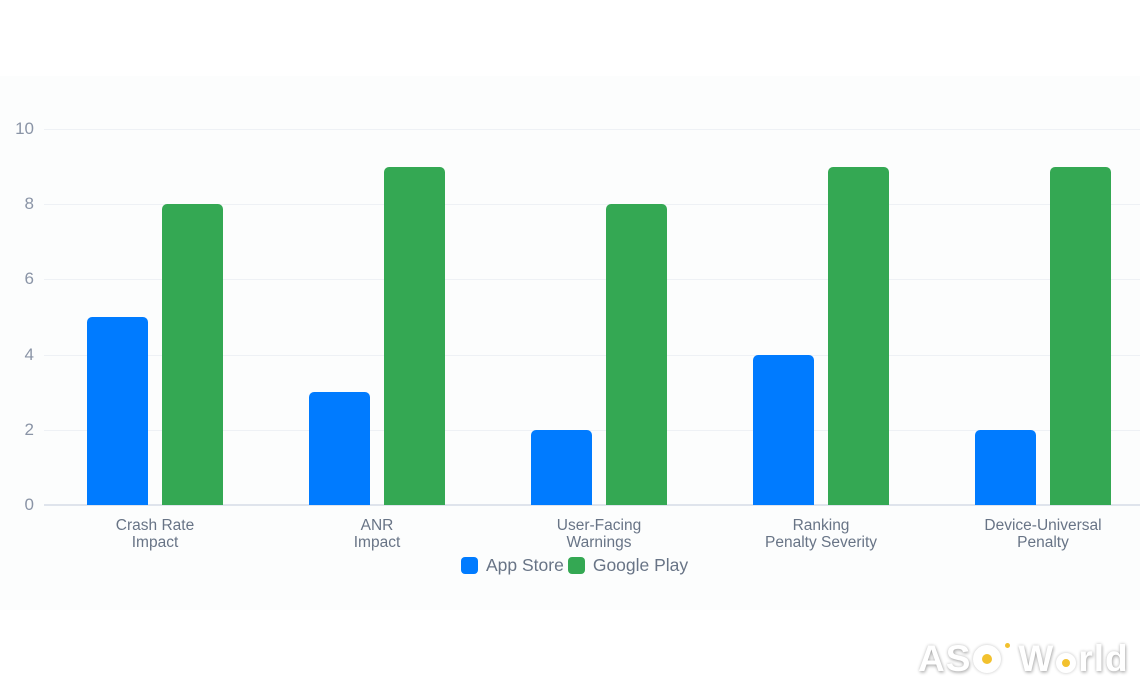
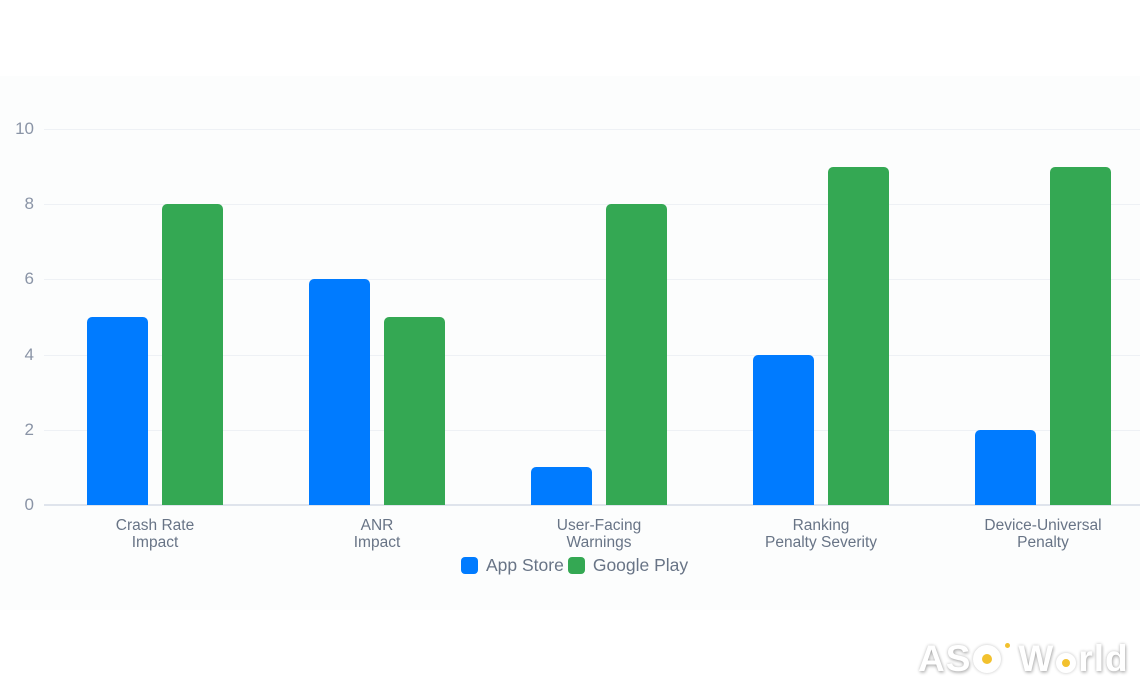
App Store/ANR Impact: 3 -> 6
Google Play/ANR Impact: 9 -> 5
App Store/User-Facing Warnings: 2 -> 1
